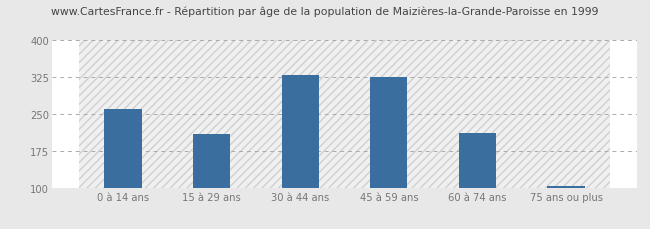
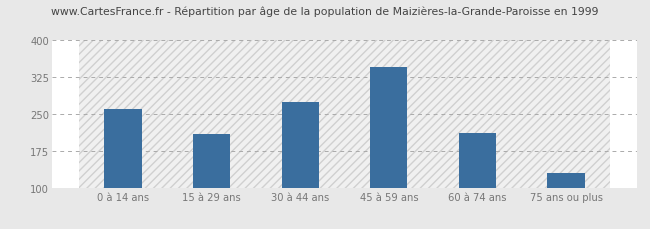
30 à 44 ans: 330 -> 275
45 à 59 ans: 325 -> 345
75 ans ou plus: 104 -> 130
